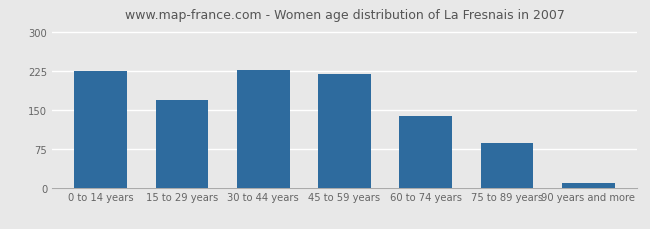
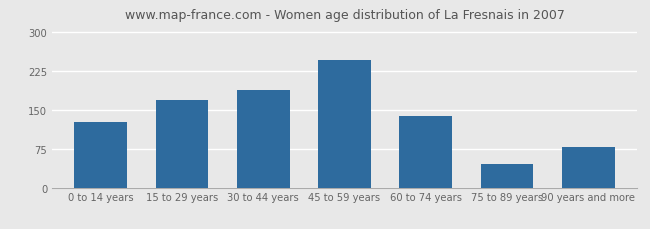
0 to 14 years: 225 -> 126
30 to 44 years: 227 -> 188
45 to 59 years: 218 -> 246
75 to 89 years: 85 -> 46
90 years and more: 8 -> 78
